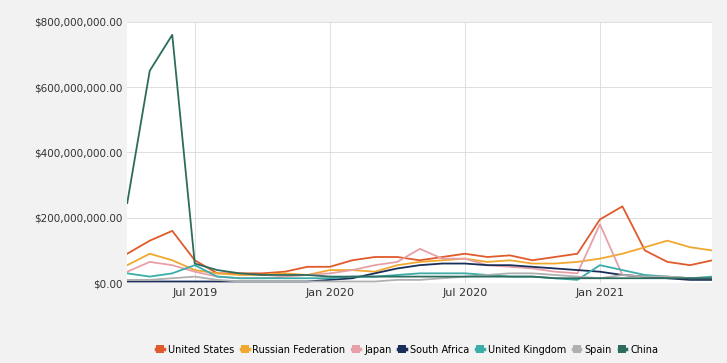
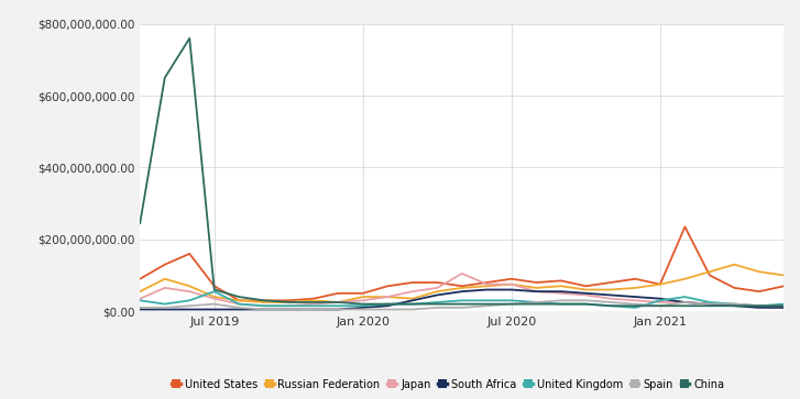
United States/Jan 2021: $195,000,000 -> $75,000,000
Japan/Jan 2021: $180,000,000 -> $25,000,000
United Kingdom/Jan 2021: $55,000,000 -> $30,000,000
